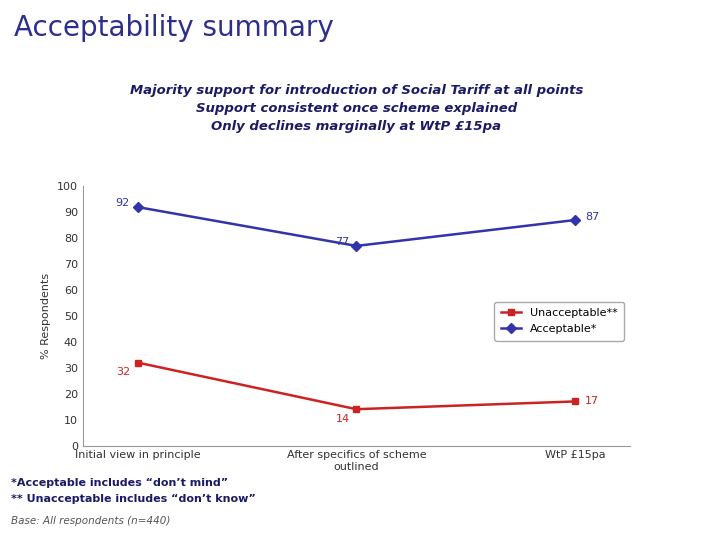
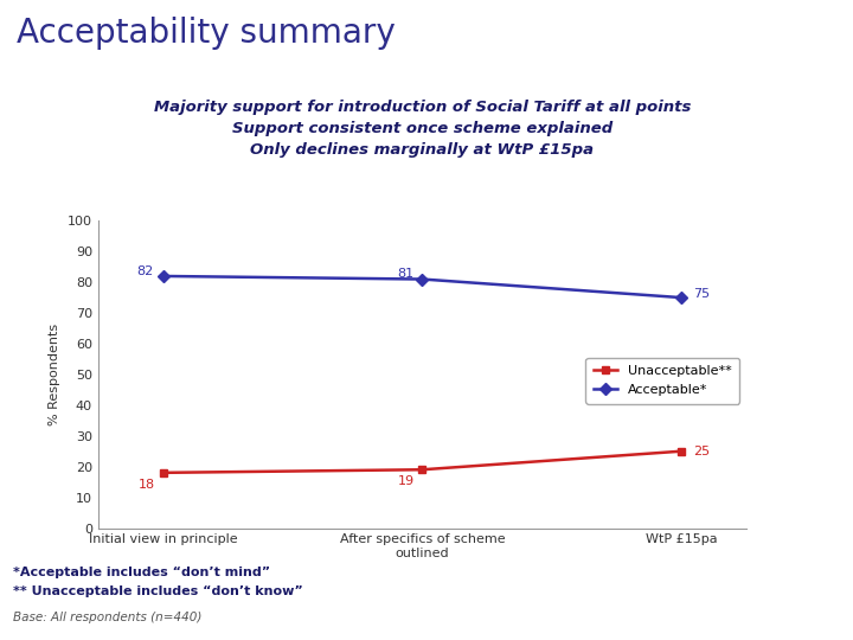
Acceptable*/Initial view in principle: 92 -> 82
Unacceptable**/Initial view in principle: 32 -> 18
Acceptable*/After specifics of scheme outlined: 77 -> 81
Unacceptable**/After specifics of scheme outlined: 14 -> 19
Acceptable*/WtP £15pa: 87 -> 75
Unacceptable**/WtP £15pa: 17 -> 25
